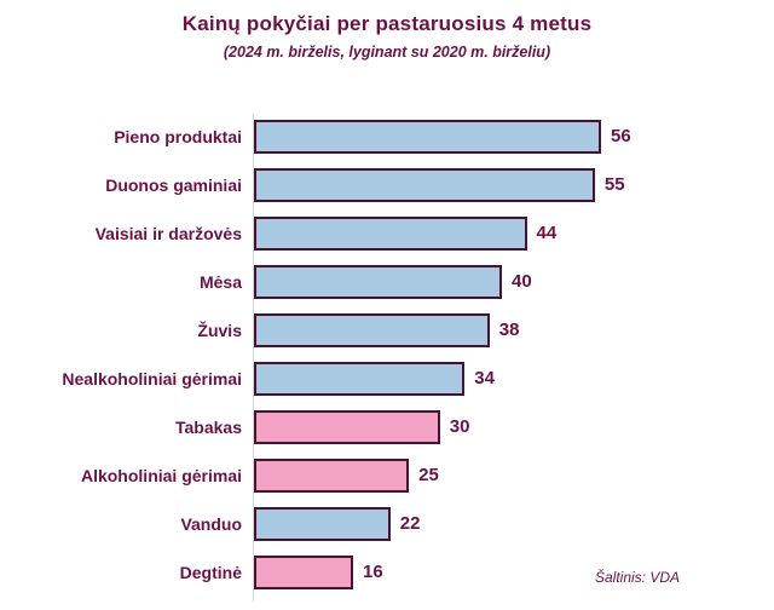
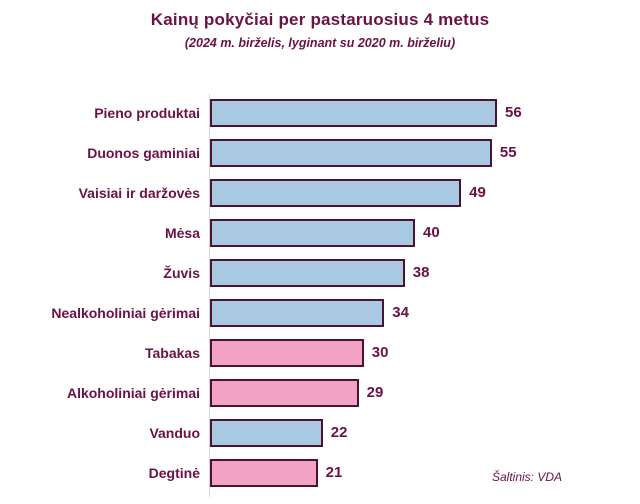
Vaisiai ir daržovės: 44 -> 49
Alkoholiniai gėrimai: 25 -> 29
Degtinė: 16 -> 21
